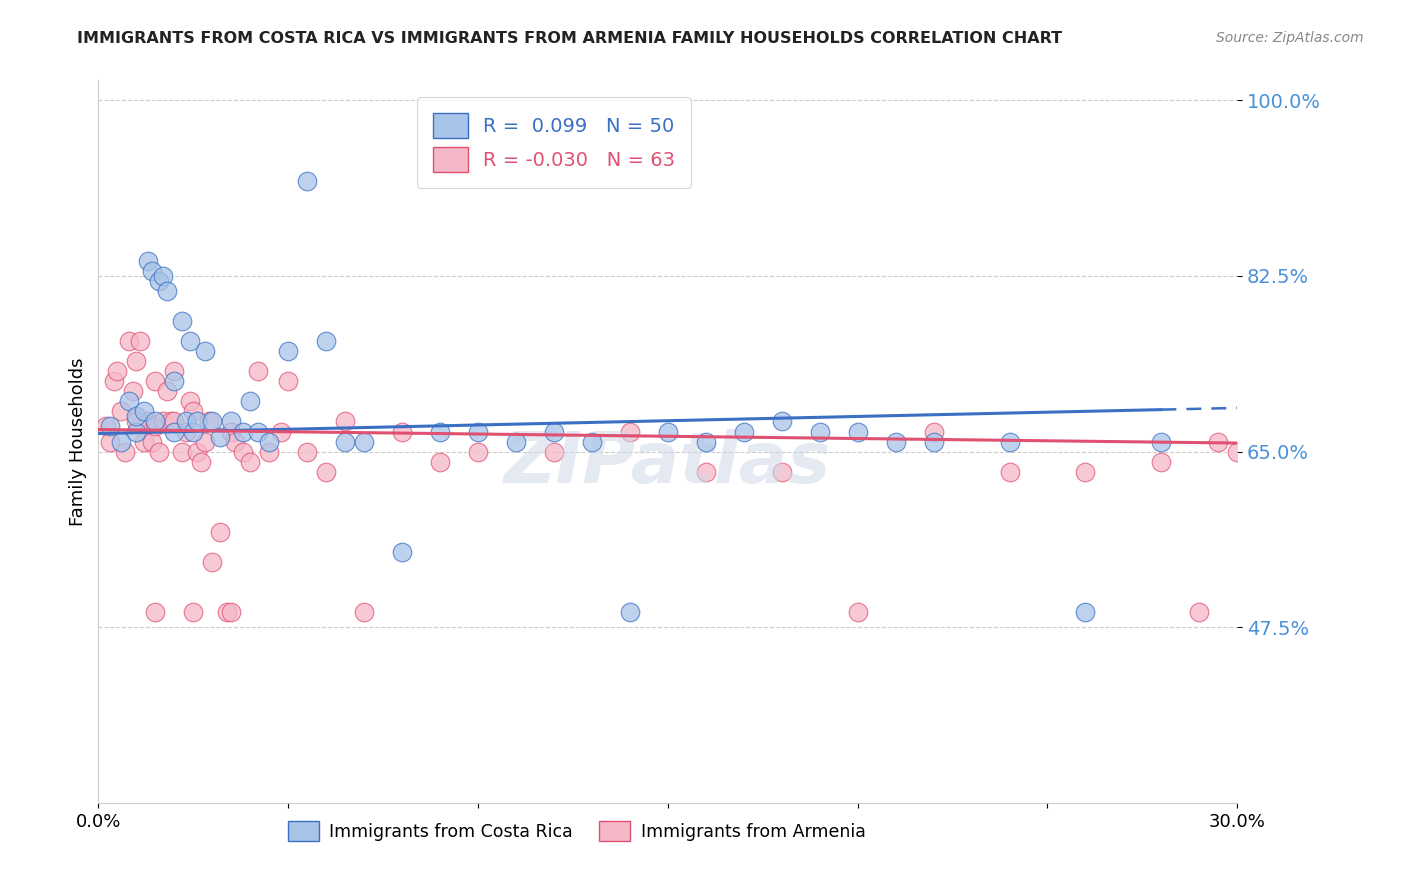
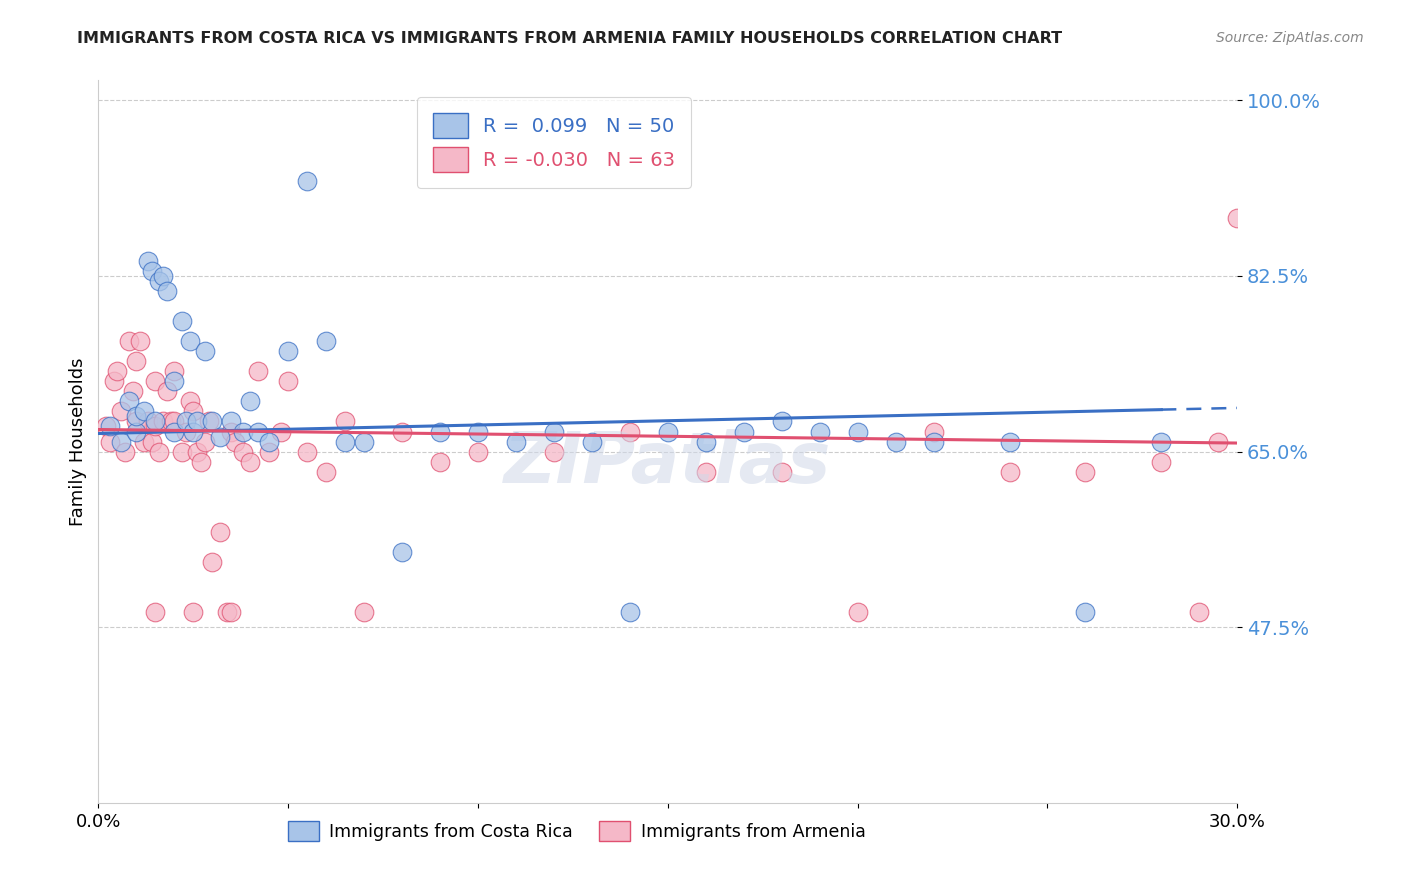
Immigrants from Armenia/30.0%: 65.0% -> 88.3%
